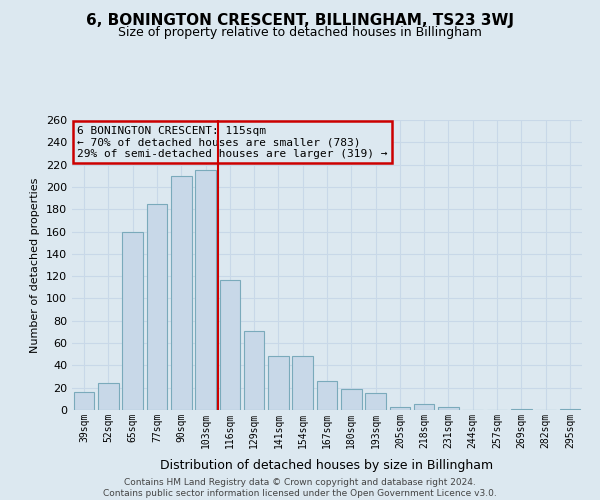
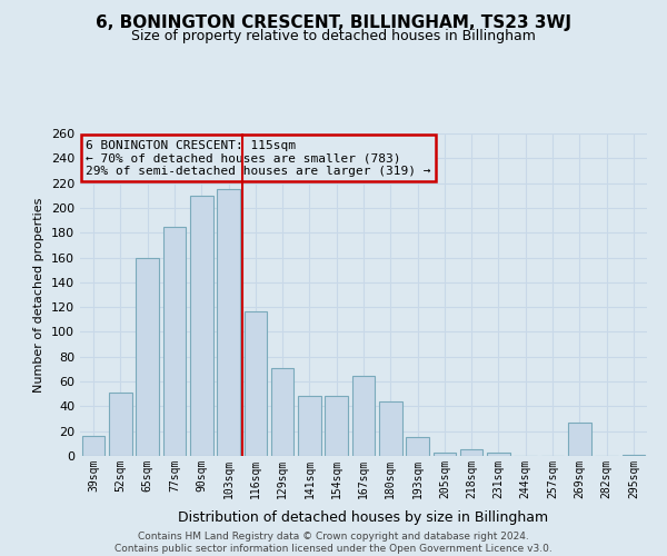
52sqm: 24 -> 51
167sqm: 26 -> 65
180sqm: 19 -> 44
269sqm: 1 -> 27
